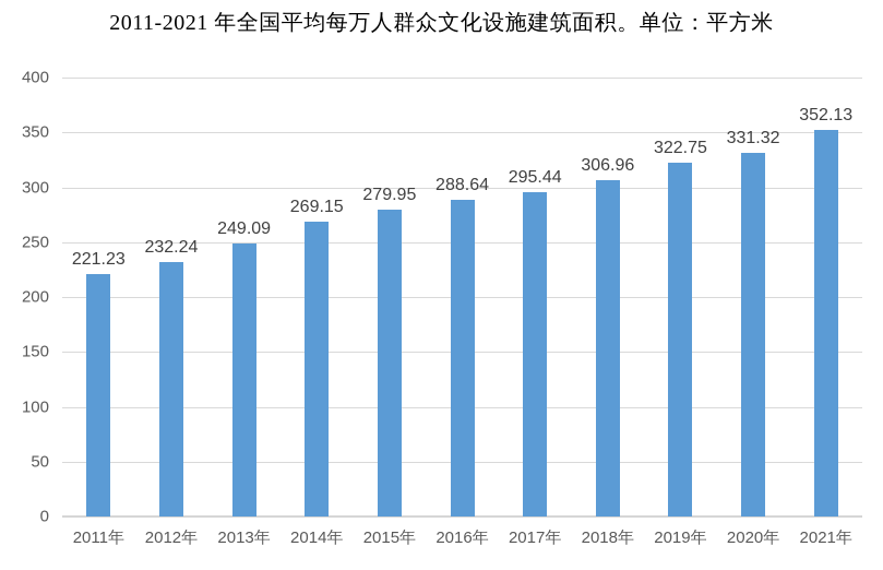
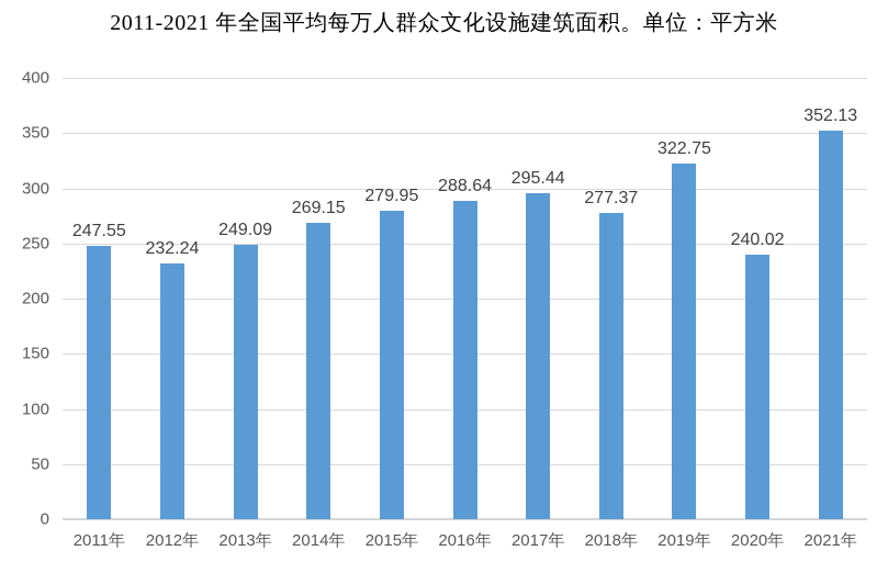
2011年: 221.23 -> 247.55
2018年: 306.96 -> 277.37
2020年: 331.32 -> 240.02
